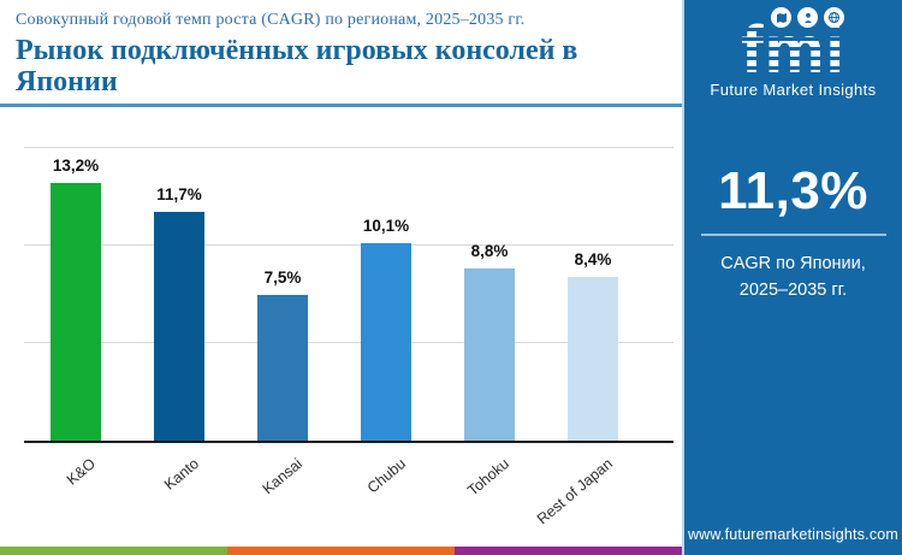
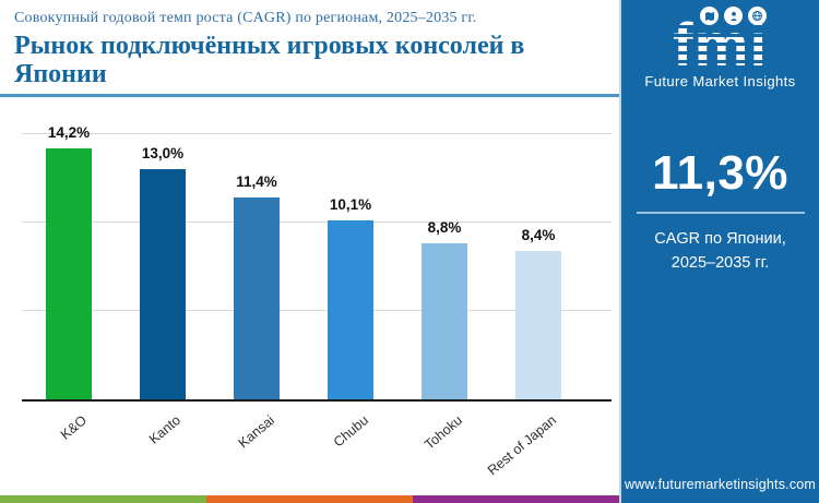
K&O: 13,2% -> 14,2%
Kanto: 11,7% -> 13,0%
Kansai: 7,5% -> 11,4%
